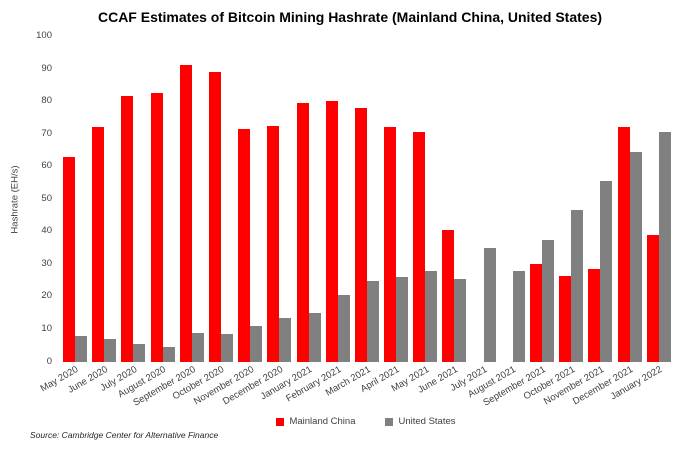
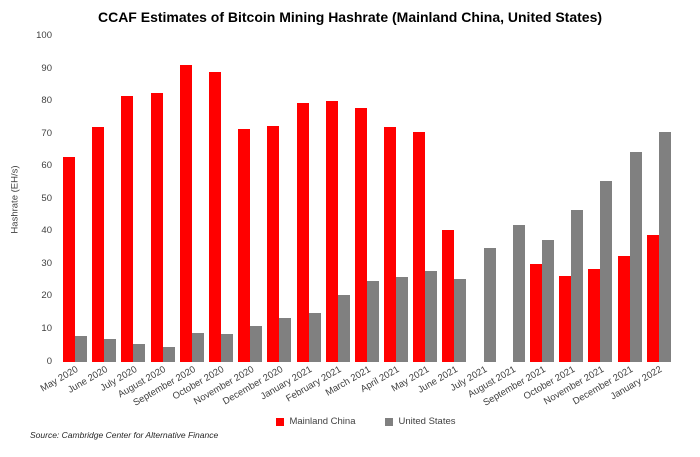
United States/August 2021: 28 -> 42
Mainland China/December 2021: 72 -> 32
